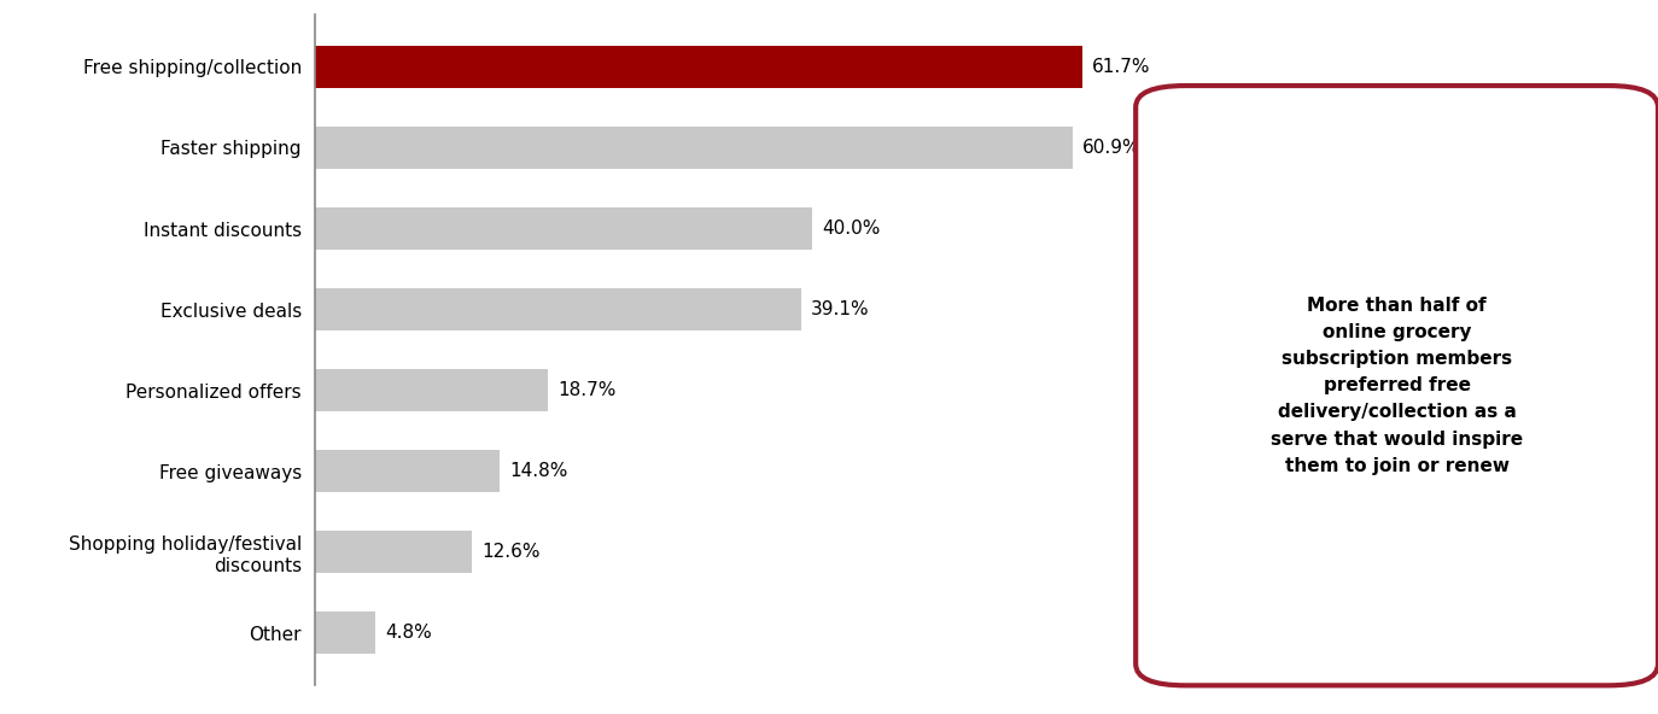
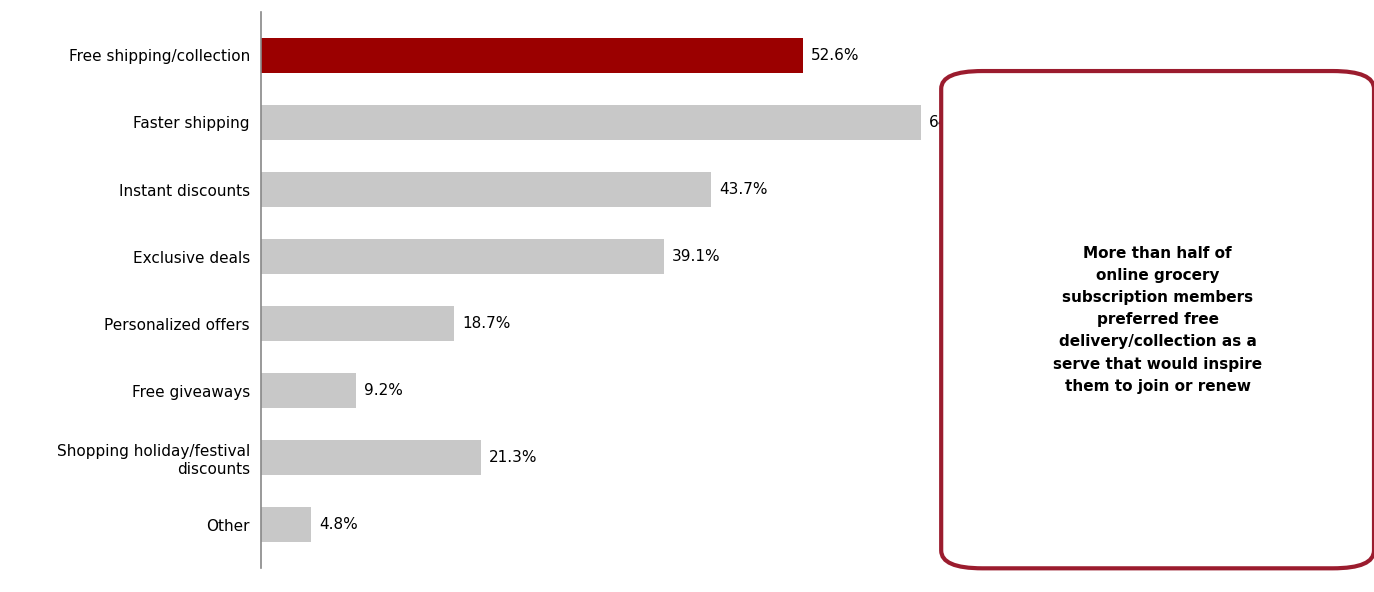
Free shipping/collection: 61.7% -> 52.6%
Faster shipping: 60.9% -> 64.0%
Instant discounts: 40.0% -> 43.7%
Free giveaways: 14.8% -> 9.2%
Shopping holiday/festival discounts: 12.6% -> 21.3%
